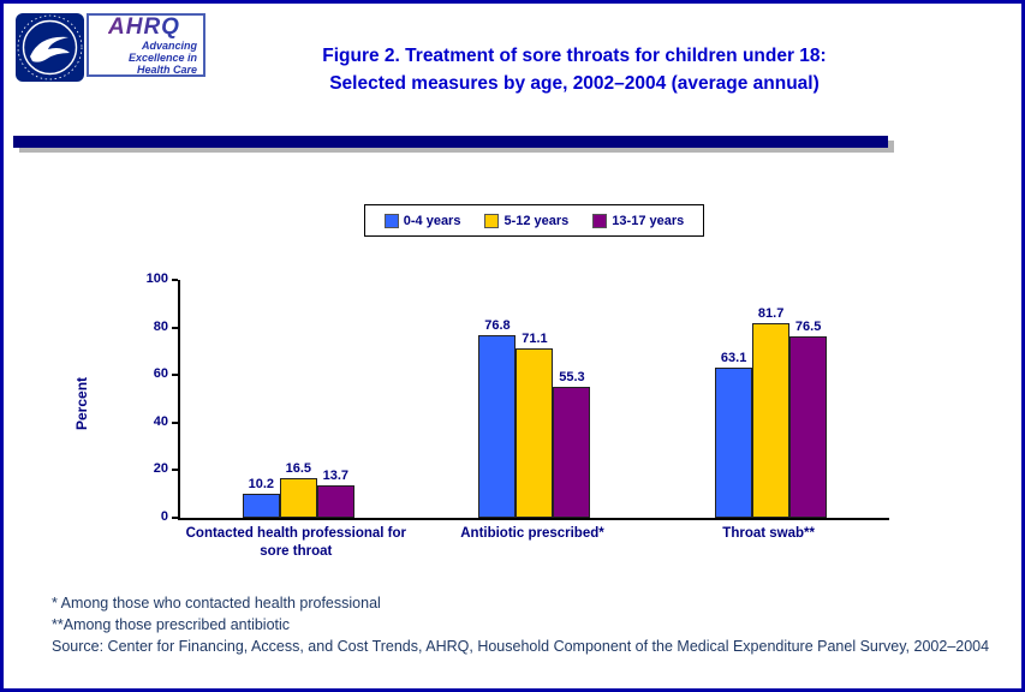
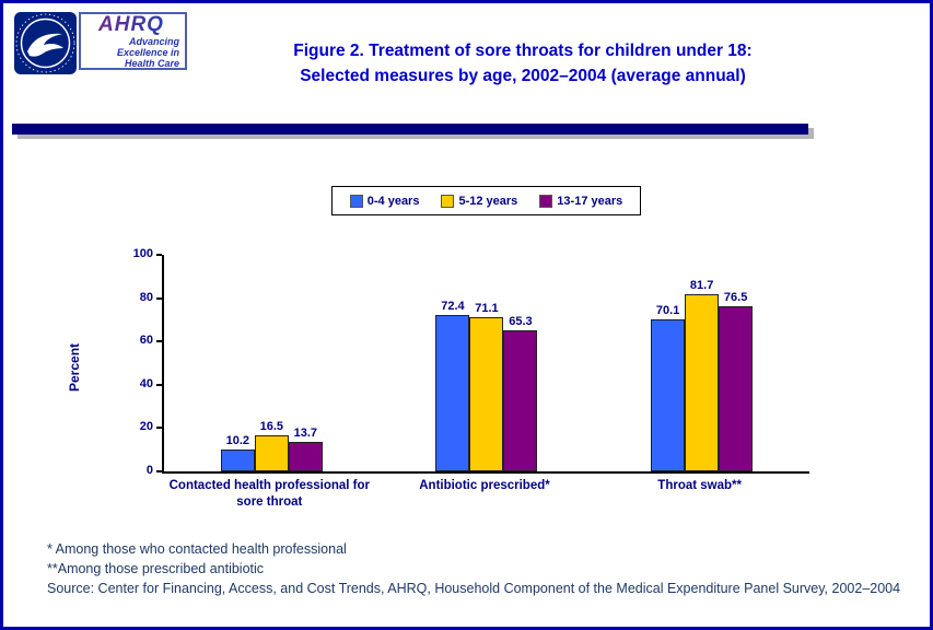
0-4 years/Antibiotic prescribed*: 76.8 -> 72.4
13-17 years/Antibiotic prescribed*: 55.3 -> 65.3
0-4 years/Throat swab**: 63.1 -> 70.1
